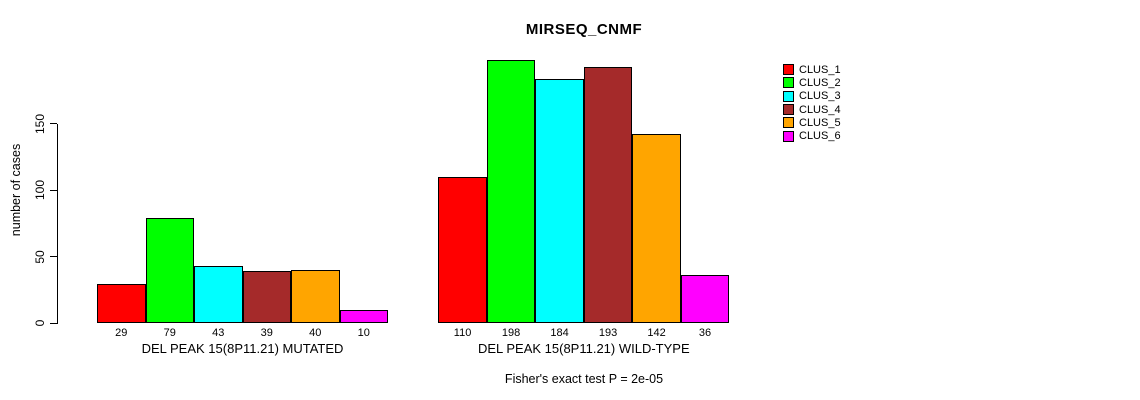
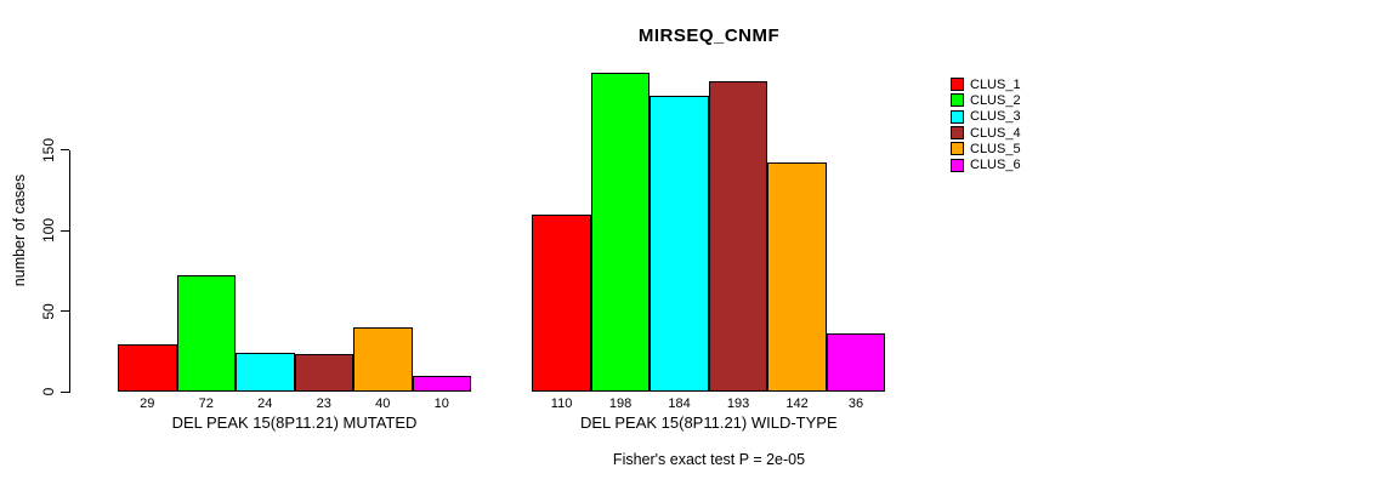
CLUS_2/DEL PEAK 15(8P11.21) MUTATED: 79 -> 72
CLUS_3/DEL PEAK 15(8P11.21) MUTATED: 43 -> 24
CLUS_4/DEL PEAK 15(8P11.21) MUTATED: 39 -> 23
